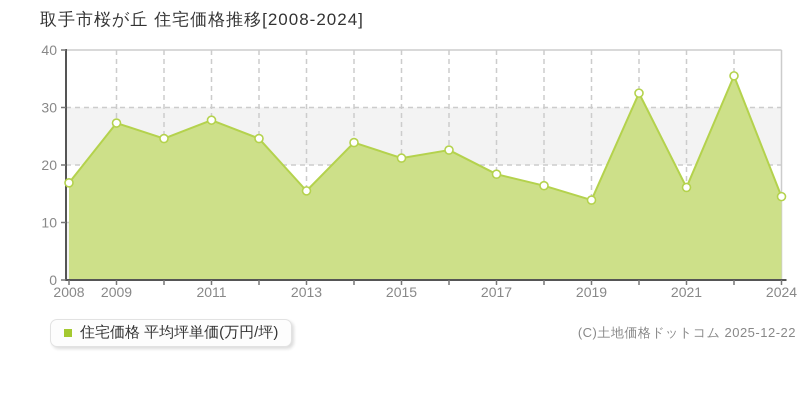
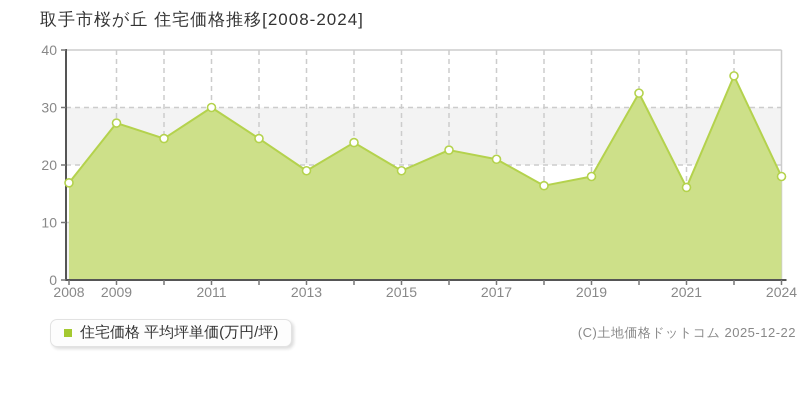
2011: 28 -> 30
2013: 16 -> 19
2015: 21 -> 19
2017: 18 -> 21
2019: 14 -> 18
2024: 14 -> 18
